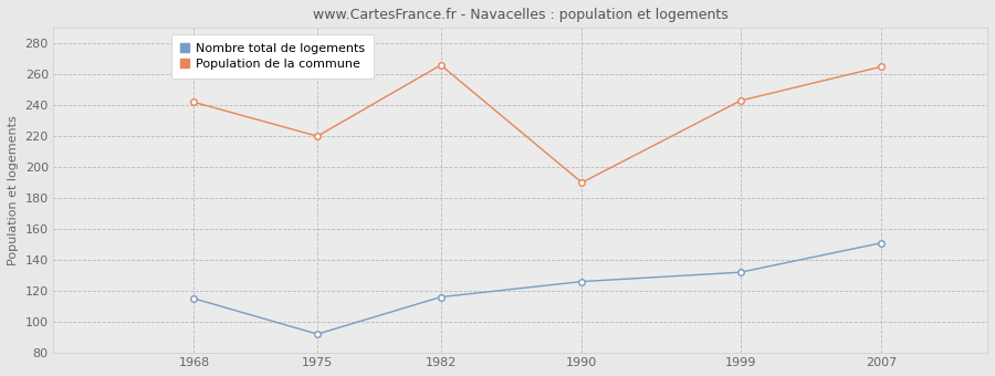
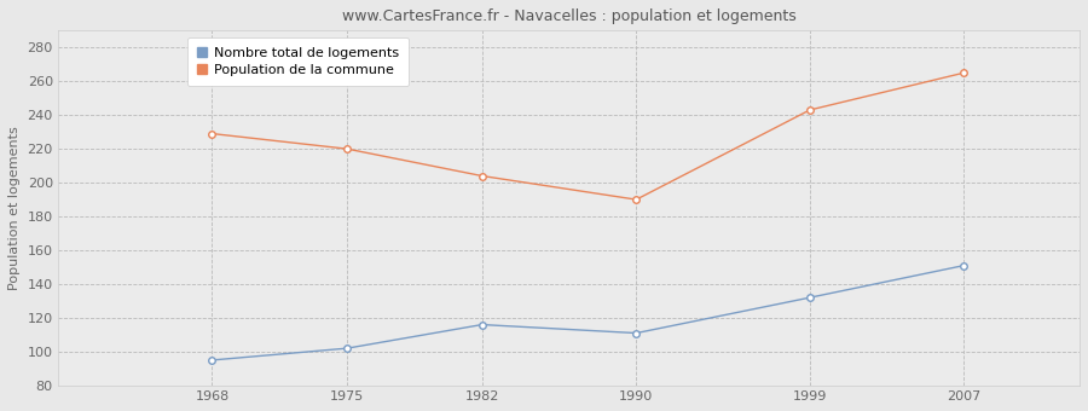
Nombre total de logements/1968: 115 -> 95
Population de la commune/1968: 242 -> 229
Nombre total de logements/1975: 92 -> 102
Population de la commune/1982: 266 -> 204
Nombre total de logements/1990: 126 -> 111
